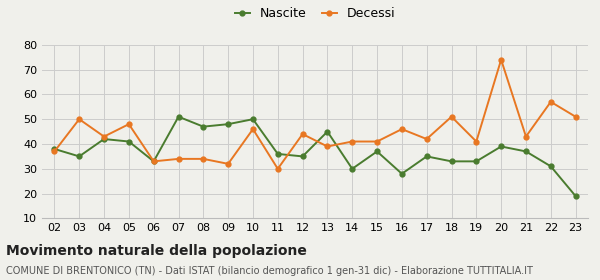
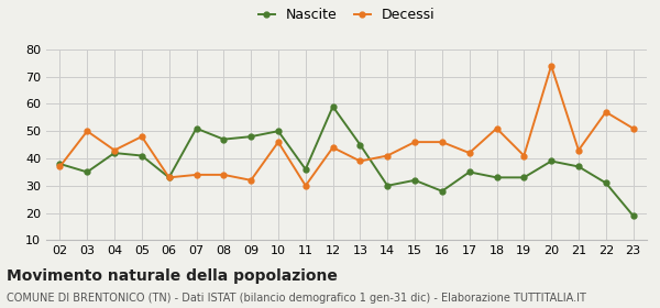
Nascite/12: 35 -> 59
Nascite/15: 37 -> 32
Decessi/15: 41 -> 46
